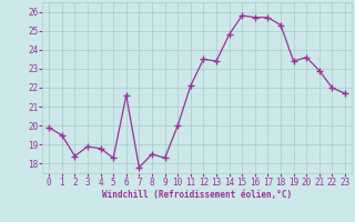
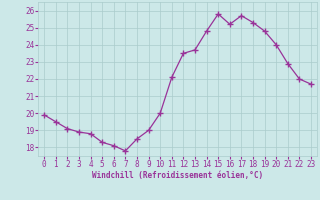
2: 18.4 -> 19.1
6: 21.6 -> 18.1
9: 18.3 -> 19.0
13: 23.4 -> 23.7
16: 25.7 -> 25.2
19: 23.4 -> 24.8
20: 23.6 -> 24.0
